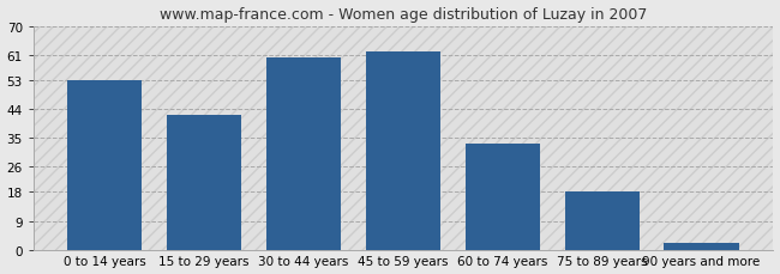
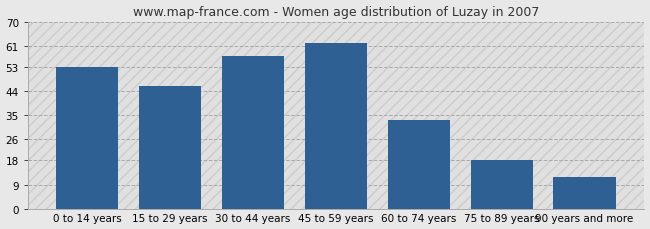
15 to 29 years: 42 -> 46
30 to 44 years: 60 -> 57
90 years and more: 2 -> 12
